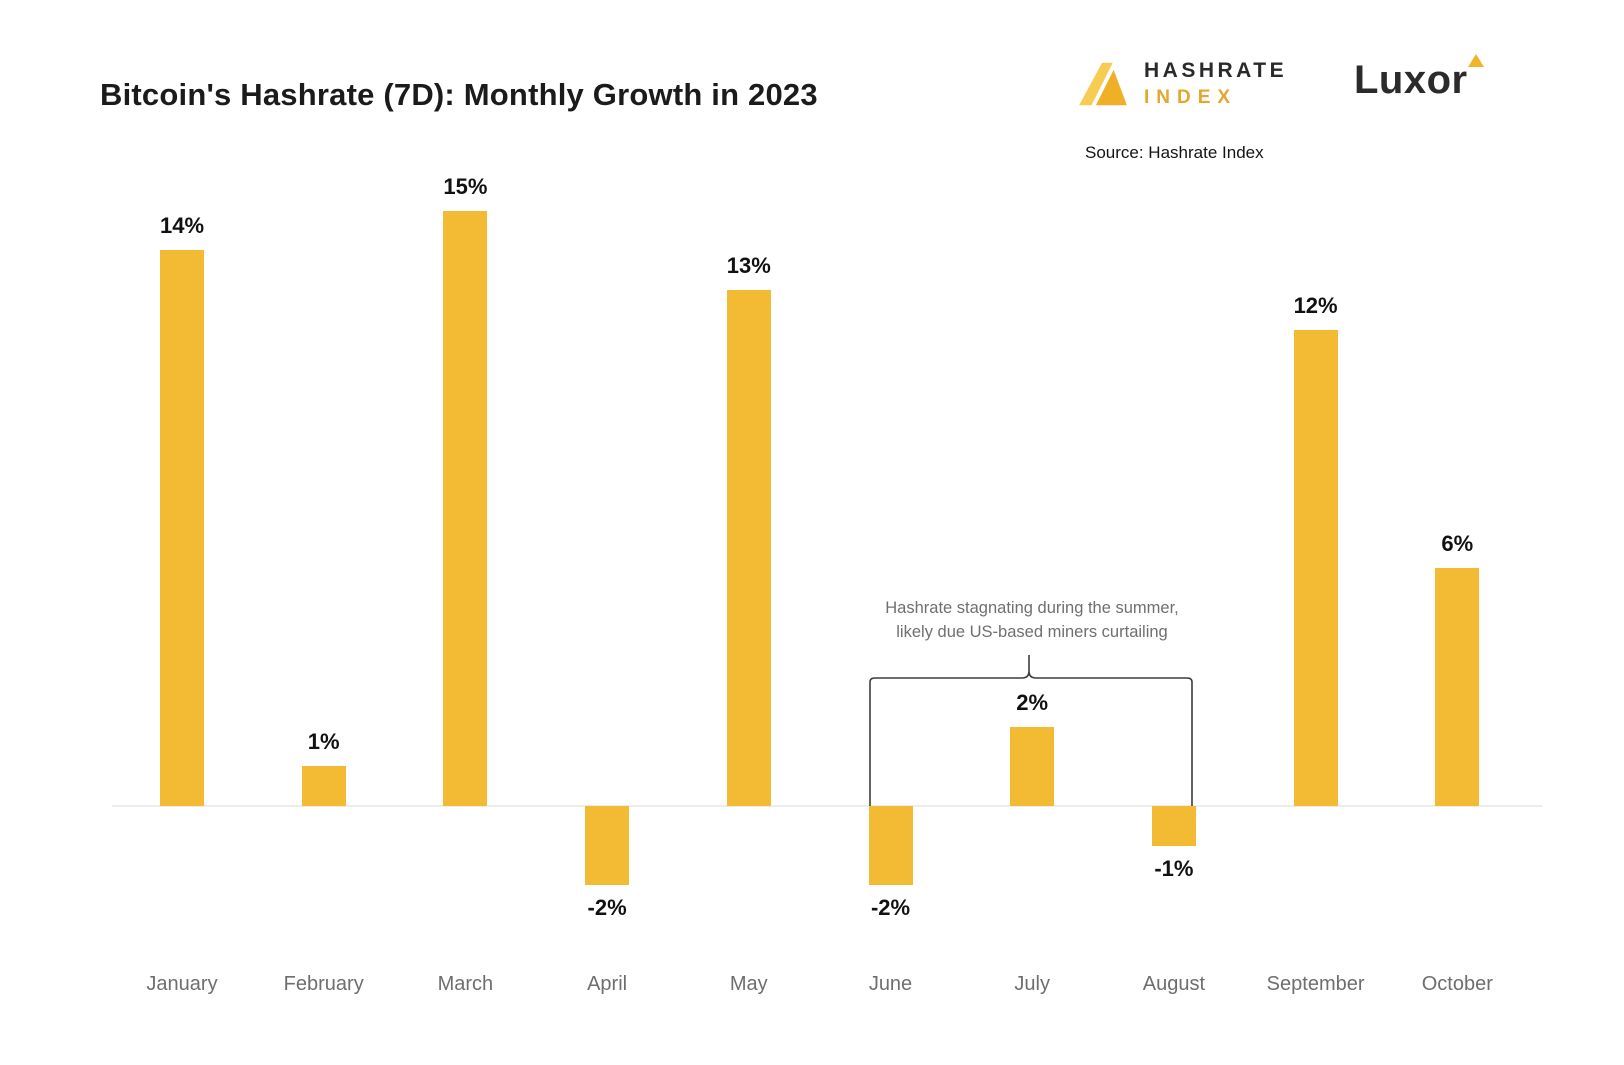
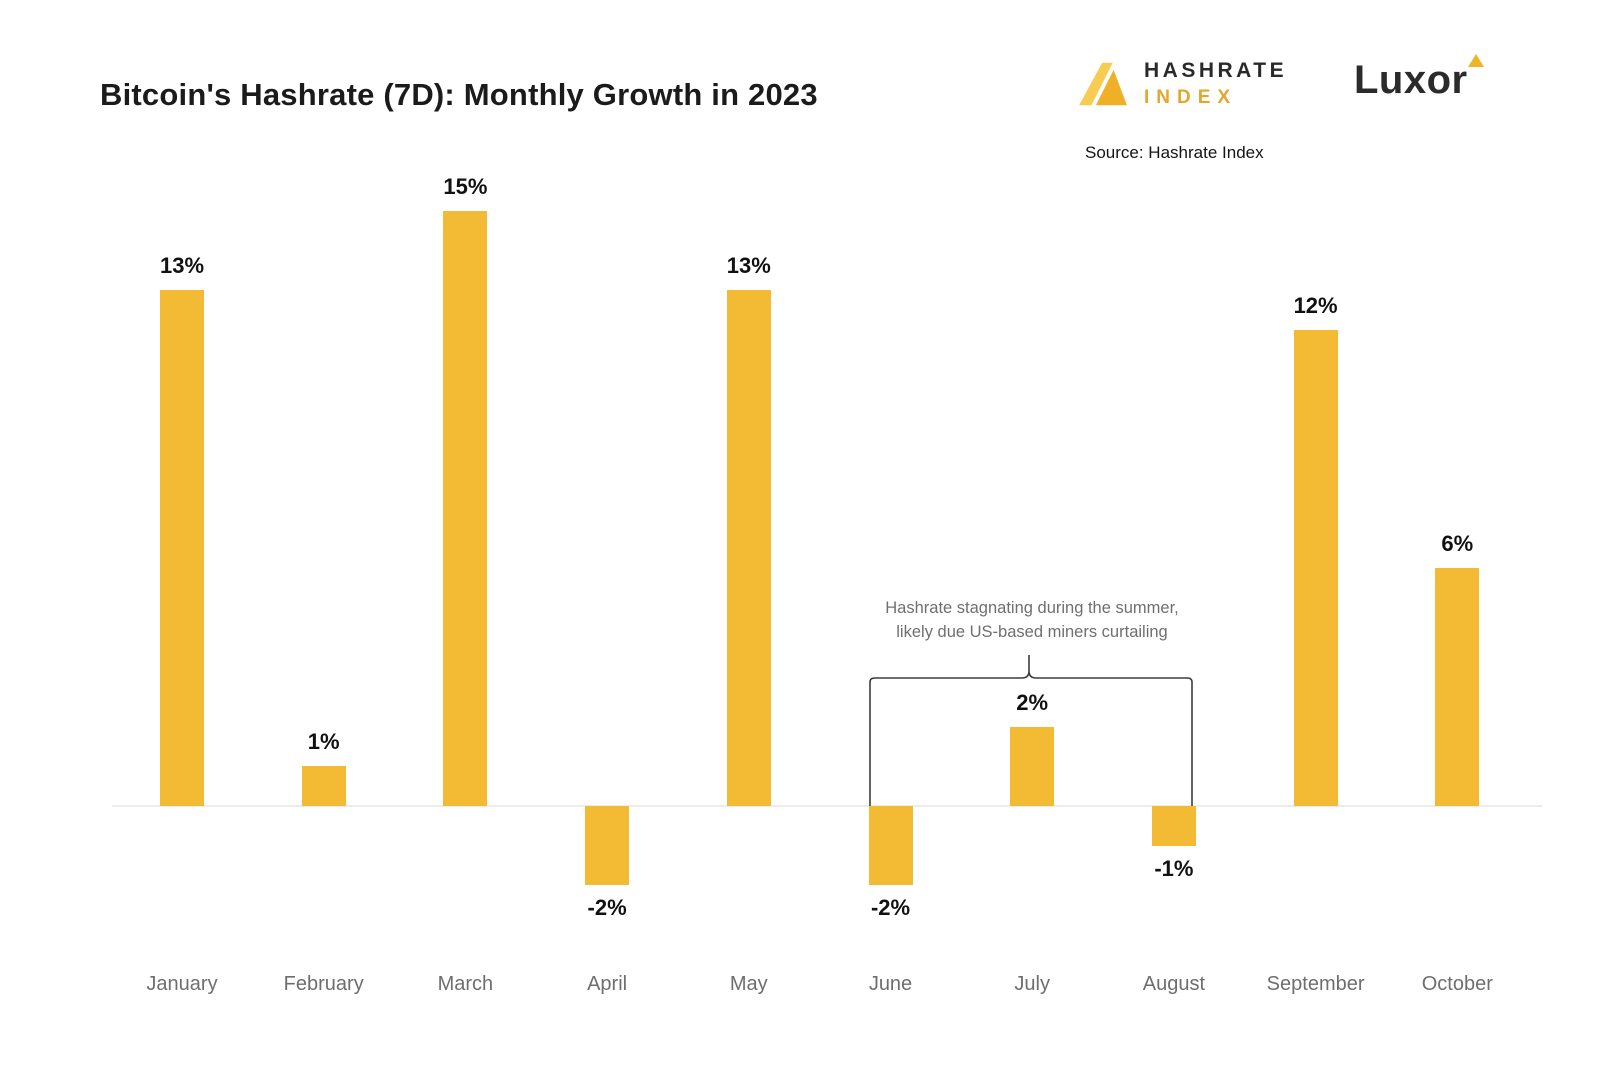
January: 14% -> 13%
